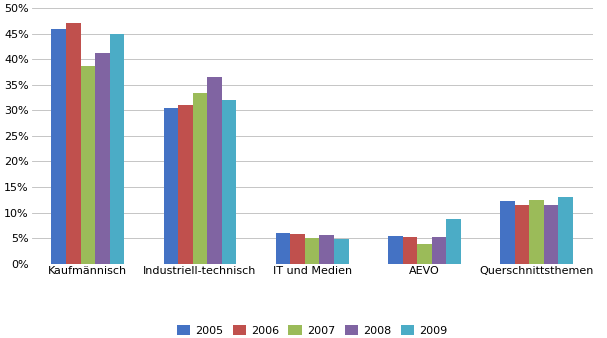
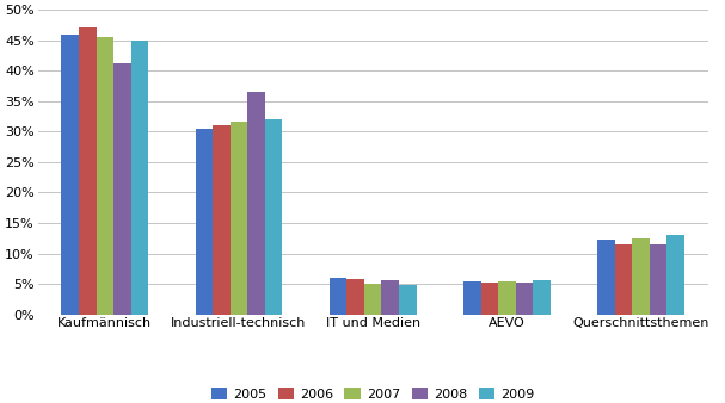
2007/Kaufmännisch: 38.6% -> 45.5%
2007/Industriell-technisch: 33.4% -> 31.7%
2007/AEVO: 3.8% -> 5.5%
2009/AEVO: 8.8% -> 5.6%
